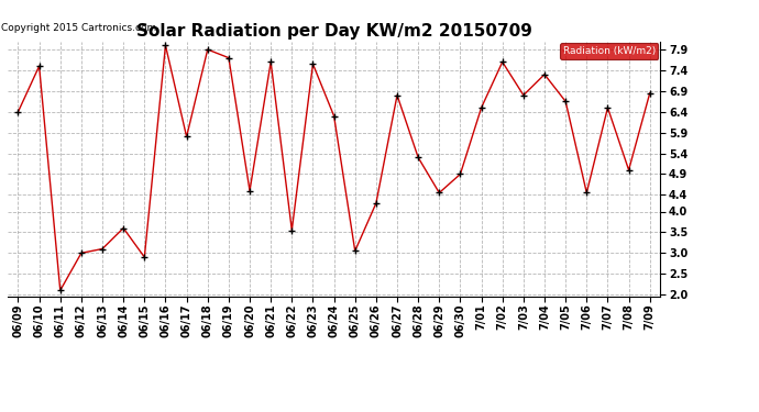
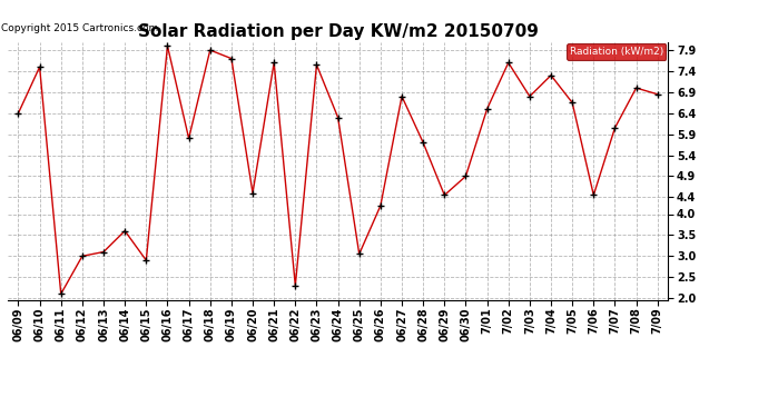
06/22: 3.55 -> 2.30
06/28: 5.30 -> 5.70
7/07: 6.50 -> 6.05
7/08: 5.00 -> 7.00
